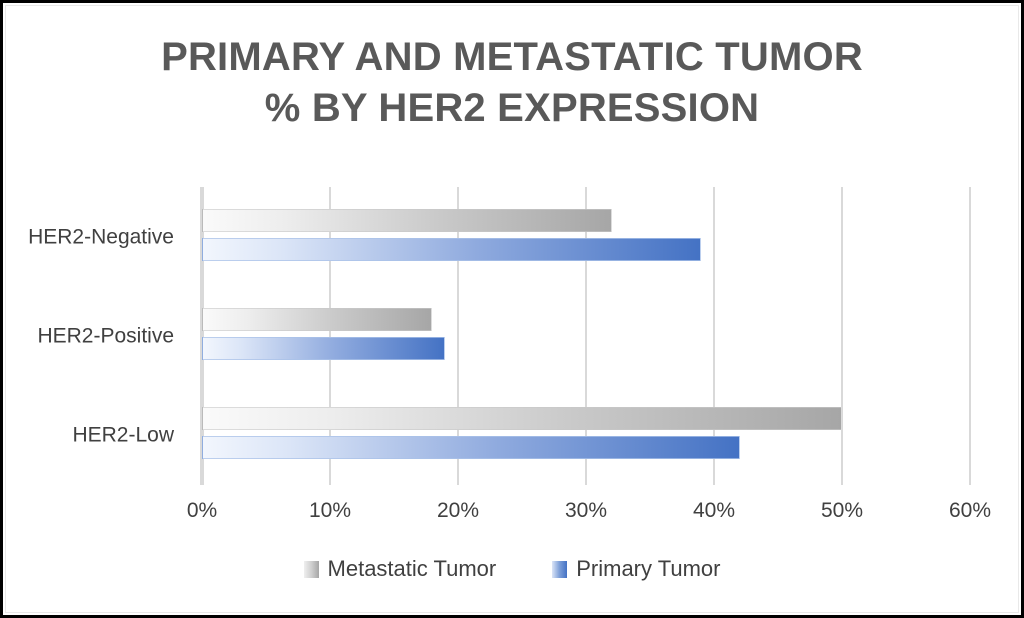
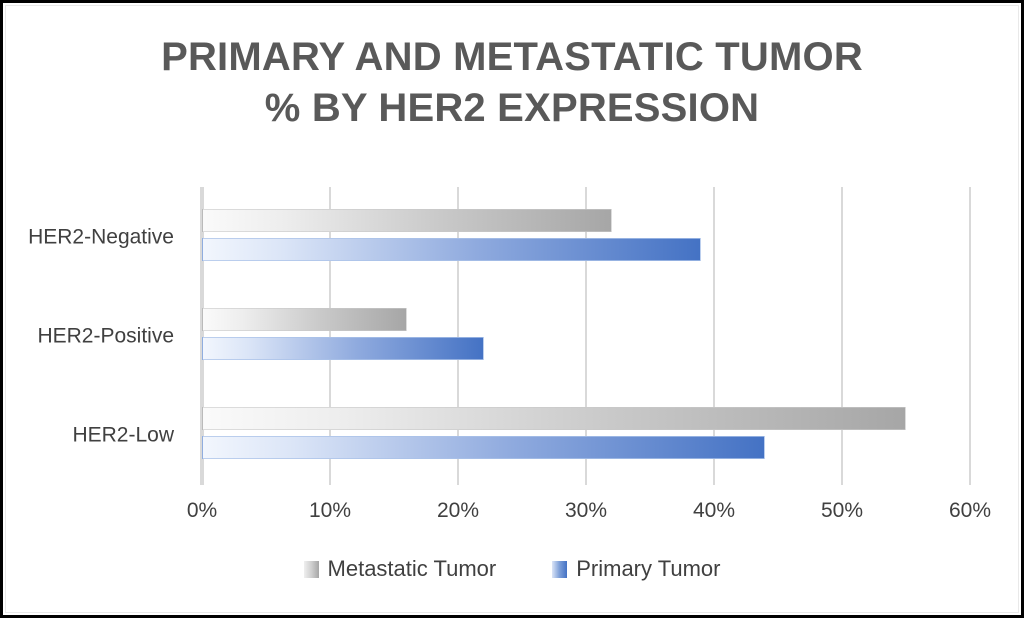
Metastatic Tumor/HER2-Positive: 18% -> 16%
Primary Tumor/HER2-Positive: 19% -> 22%
Metastatic Tumor/HER2-Low: 50% -> 55%
Primary Tumor/HER2-Low: 42% -> 44%
